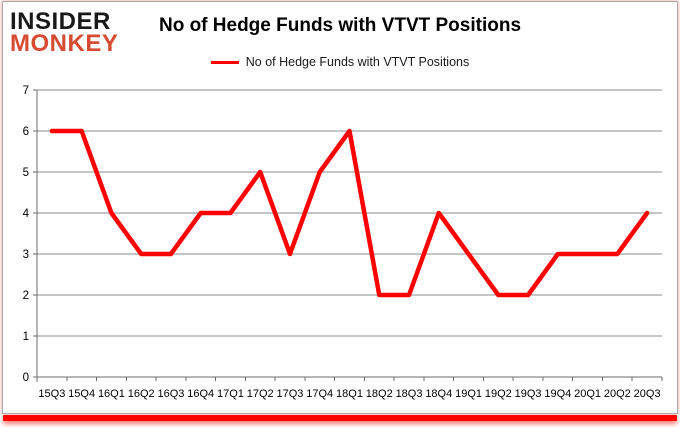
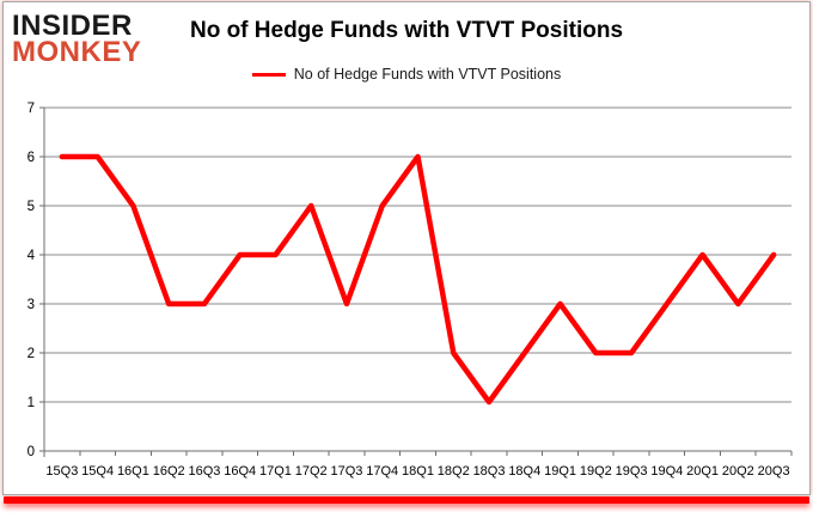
16Q1: 4 -> 5
18Q3: 2 -> 1
18Q4: 4 -> 2
20Q1: 3 -> 4
